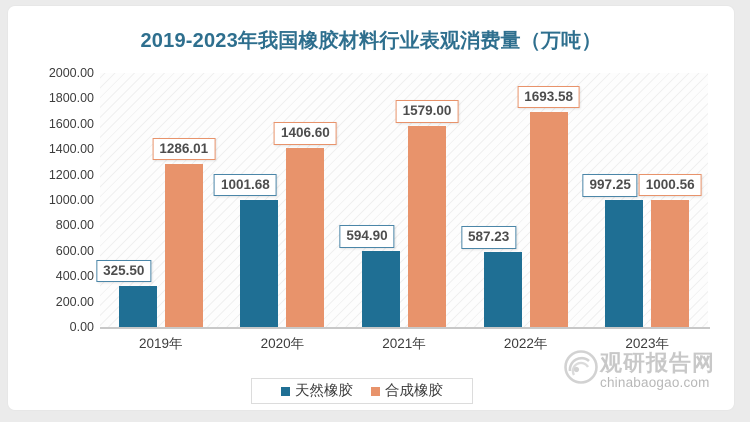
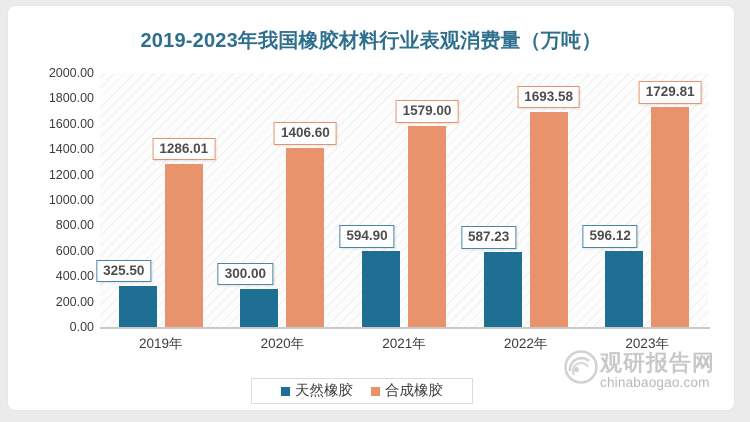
天然橡胶/2020年: 1001.68 -> 300.00
天然橡胶/2023年: 997.25 -> 596.12
合成橡胶/2023年: 1000.56 -> 1729.81
